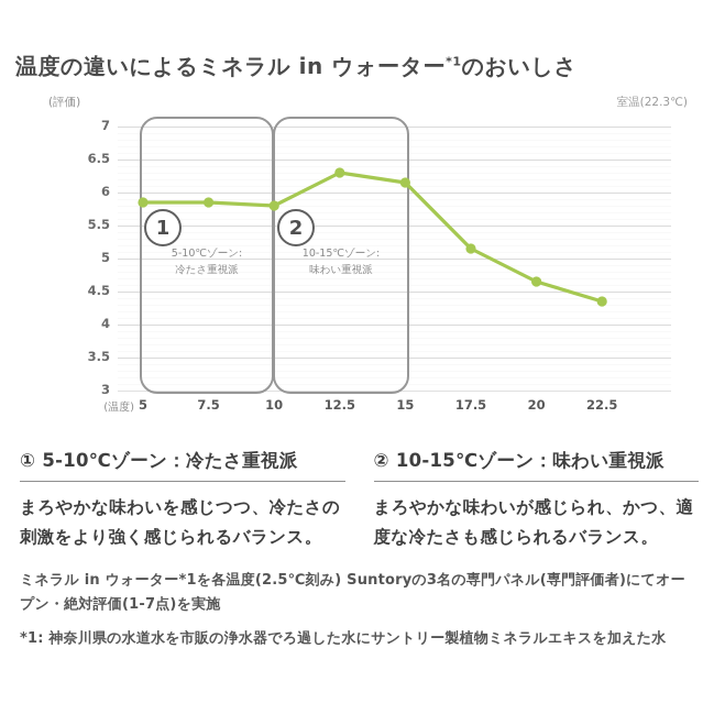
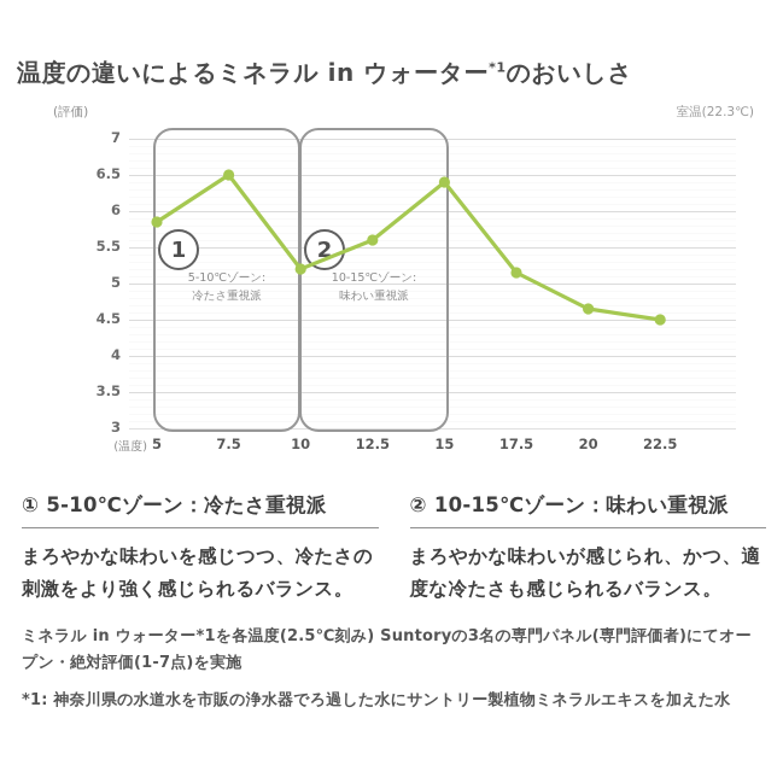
7.5: 5.8 -> 6.5
10: 5.8 -> 5.2
12.5: 6.3 -> 5.6
15: 6.2 -> 6.4
22.5: 4.3 -> 4.5
